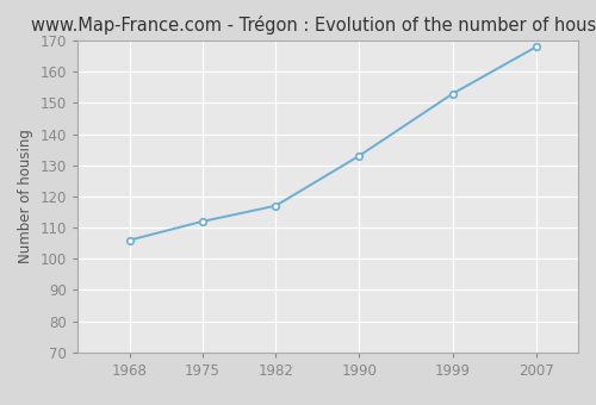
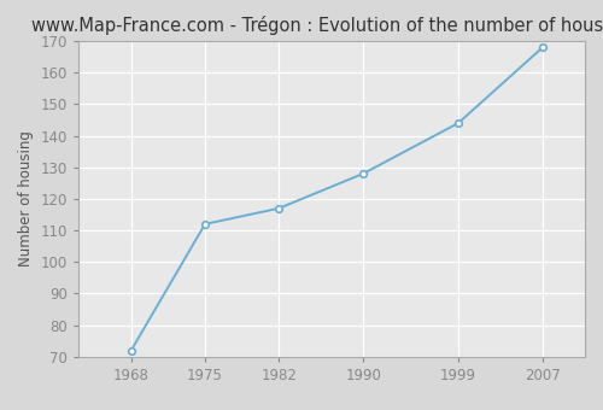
1968: 106 -> 72
1990: 133 -> 128
1999: 153 -> 144
